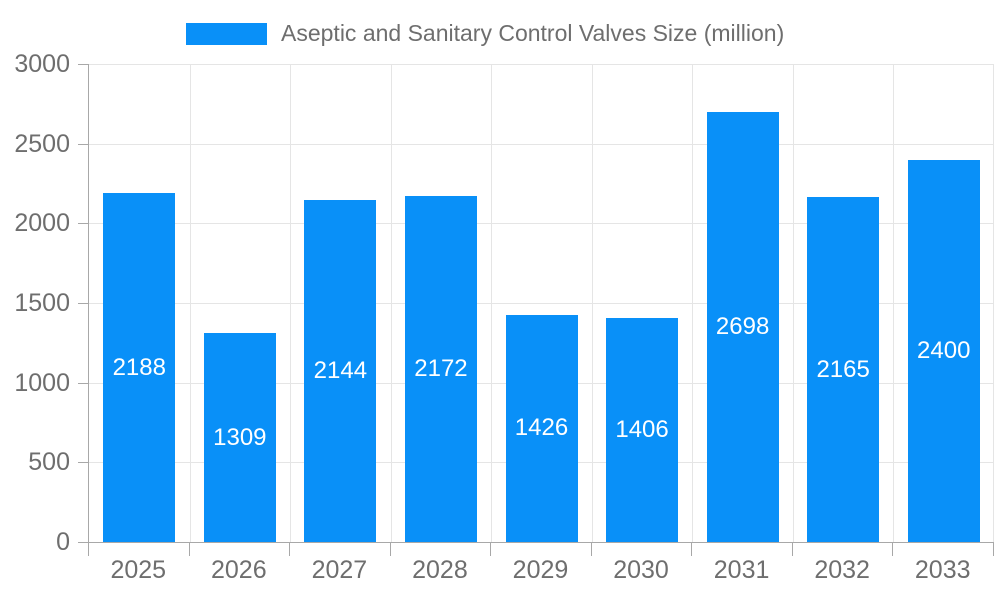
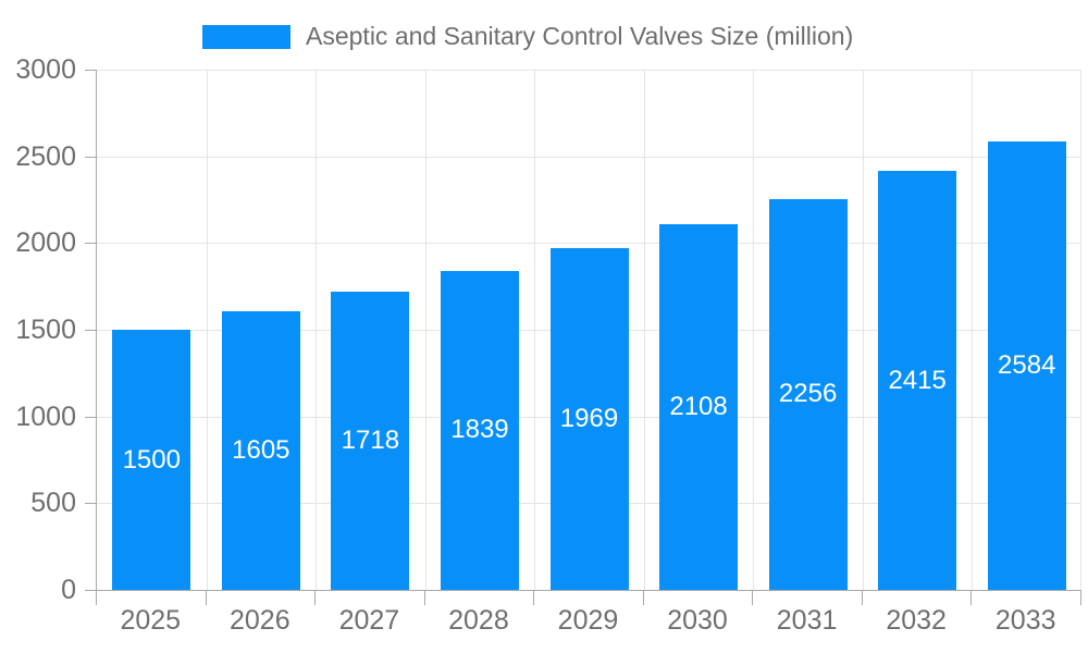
2025: 2188 -> 1500
2026: 1309 -> 1605
2027: 2144 -> 1718
2028: 2172 -> 1839
2029: 1426 -> 1969
2030: 1406 -> 2108
2031: 2698 -> 2256
2032: 2165 -> 2415
2033: 2400 -> 2584
